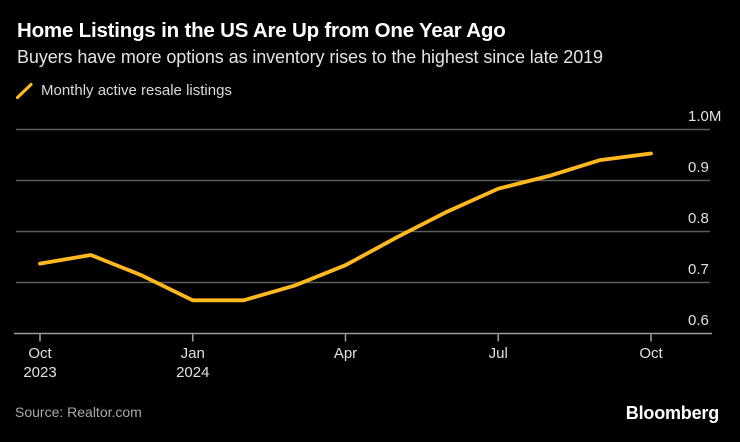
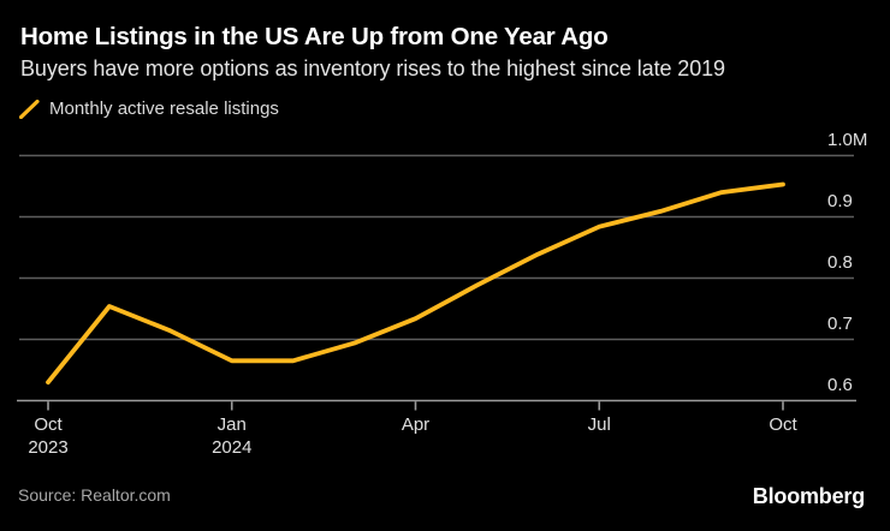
Oct 2023: 0.74M -> 0.63M
